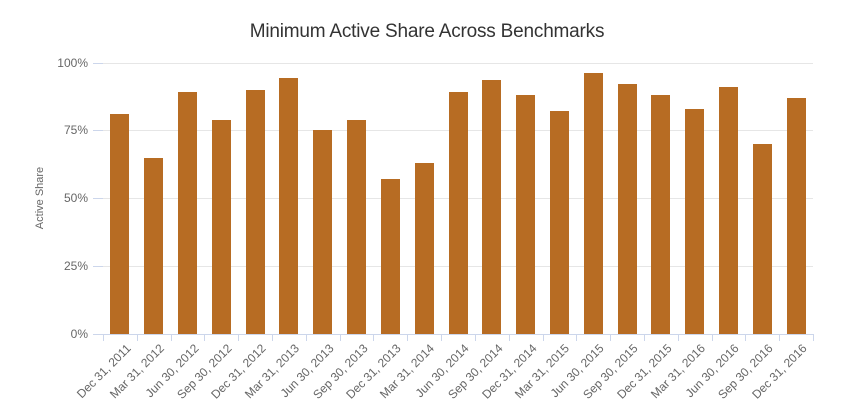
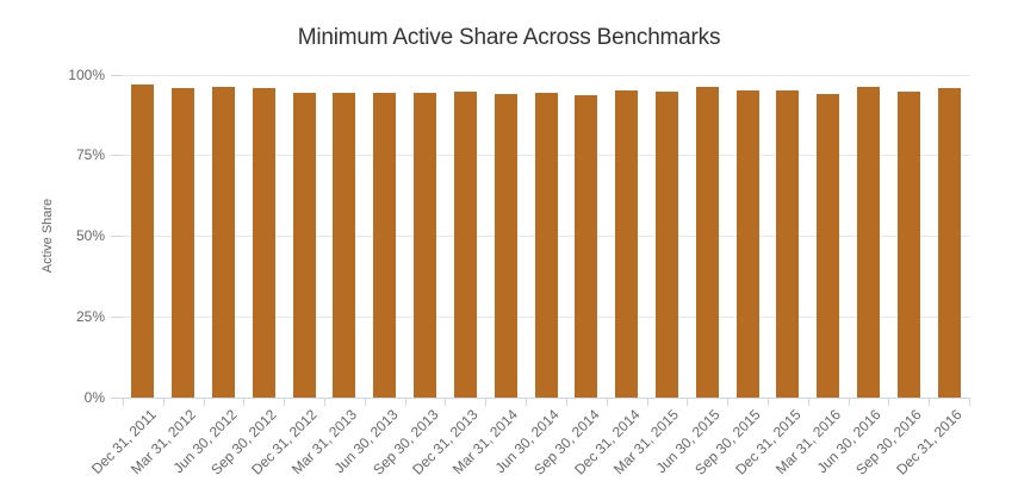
Dec 31, 2011: 81% -> 97%
Mar 31, 2012: 65% -> 96%
Jun 30, 2012: 89% -> 96%
Sep 30, 2012: 79% -> 96%
Dec 31, 2012: 90% -> 94%
Jun 30, 2013: 75% -> 94%
Sep 30, 2013: 79% -> 94%
Dec 31, 2013: 57% -> 94%
Mar 31, 2014: 63% -> 94%
Jun 30, 2014: 89% -> 94%
Dec 31, 2014: 88% -> 95%
Mar 31, 2015: 82% -> 95%
Sep 30, 2015: 92% -> 95%
Dec 31, 2015: 88% -> 95%
Mar 31, 2016: 83% -> 94%
Jun 30, 2016: 91% -> 96%
Sep 30, 2016: 70% -> 95%
Dec 31, 2016: 87% -> 96%
